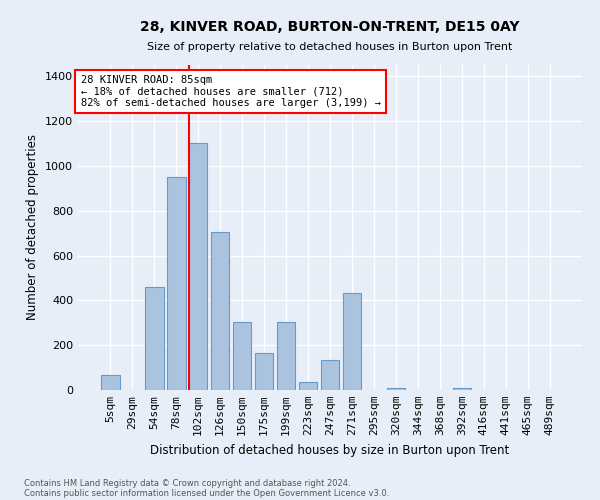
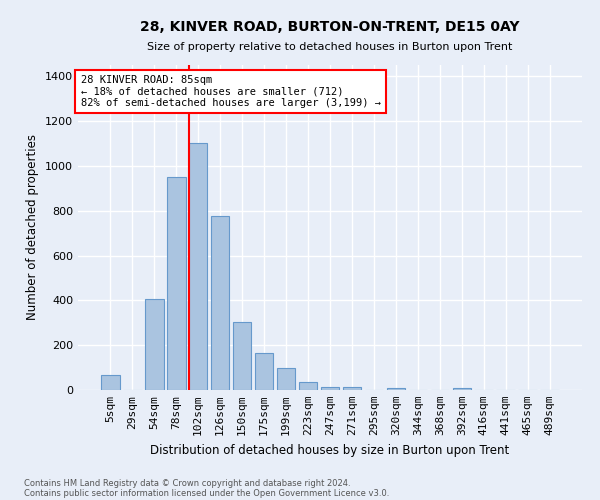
54sqm: 460 -> 405
126sqm: 705 -> 775
199sqm: 305 -> 100
247sqm: 135 -> 15
271sqm: 435 -> 15
